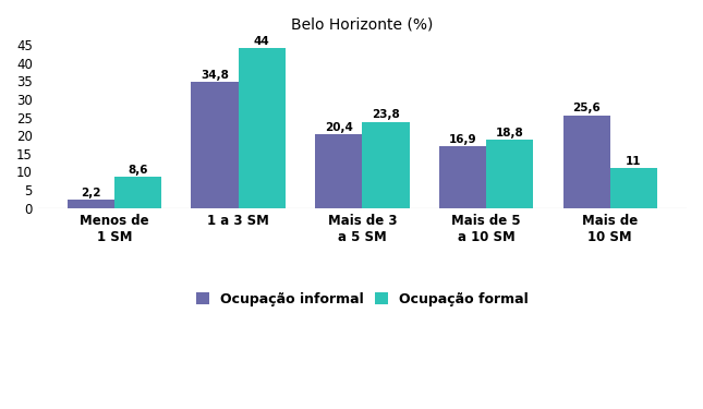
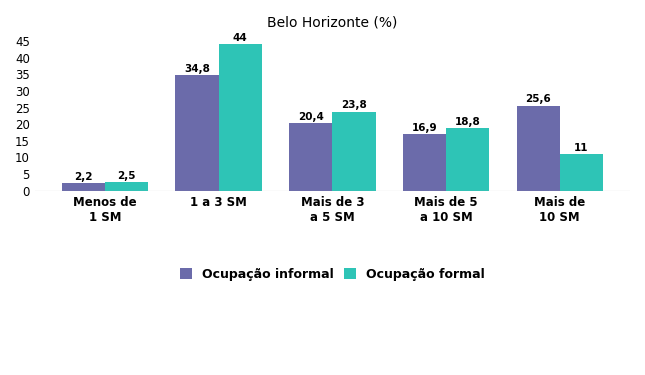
Ocupação formal/Menos de 1 SM: 8,6 -> 2,5
